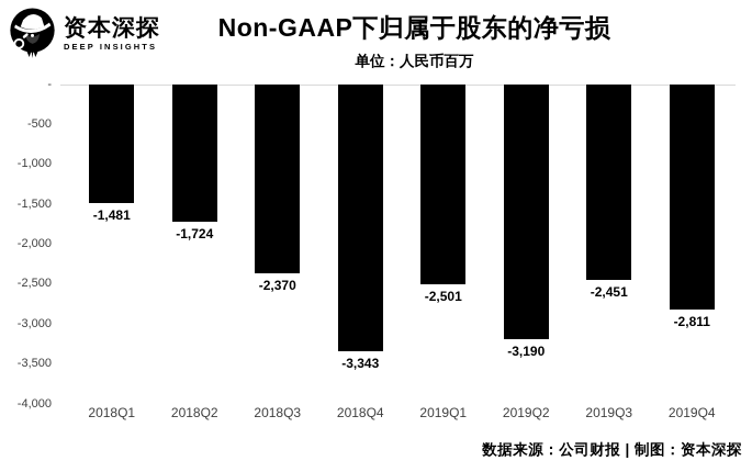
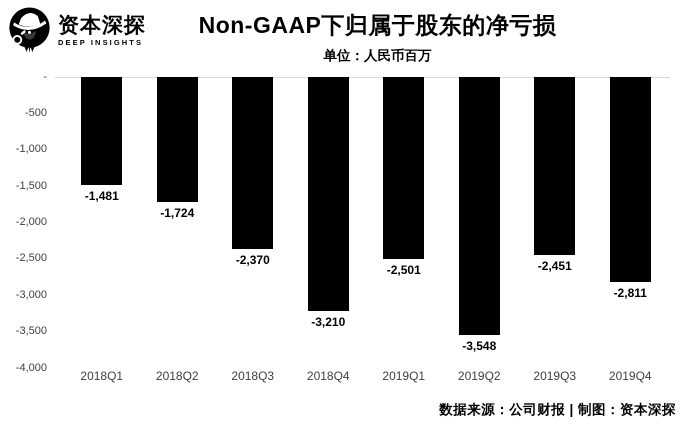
2018Q4: -3,343 -> -3,210
2019Q2: -3,190 -> -3,548
